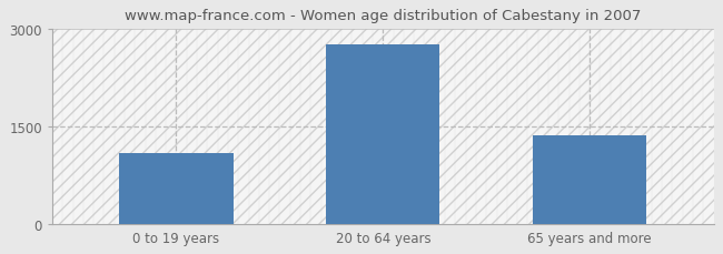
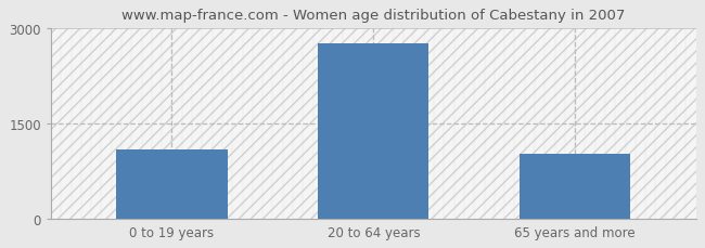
65 years and more: 1360 -> 1020
